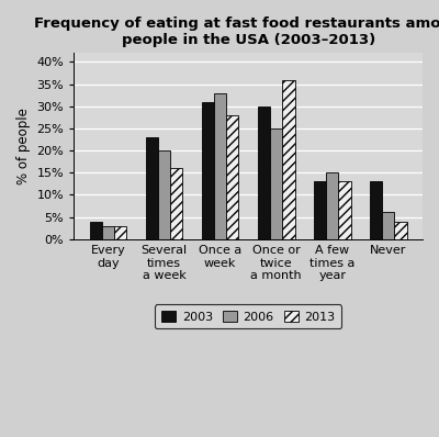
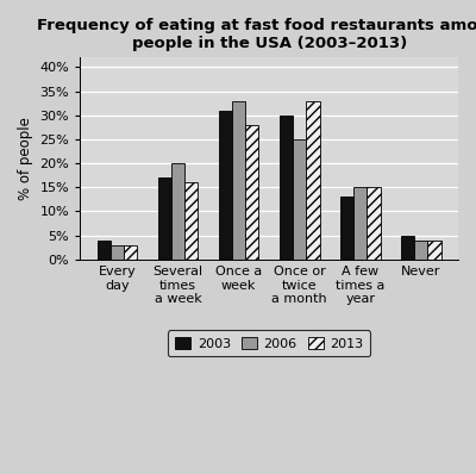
2003/Several times a week: 23% -> 17%
2013/Once or twice a month: 36% -> 33%
2013/A few times a year: 13% -> 15%
2003/Never: 13% -> 5%
2006/Never: 6% -> 4%
